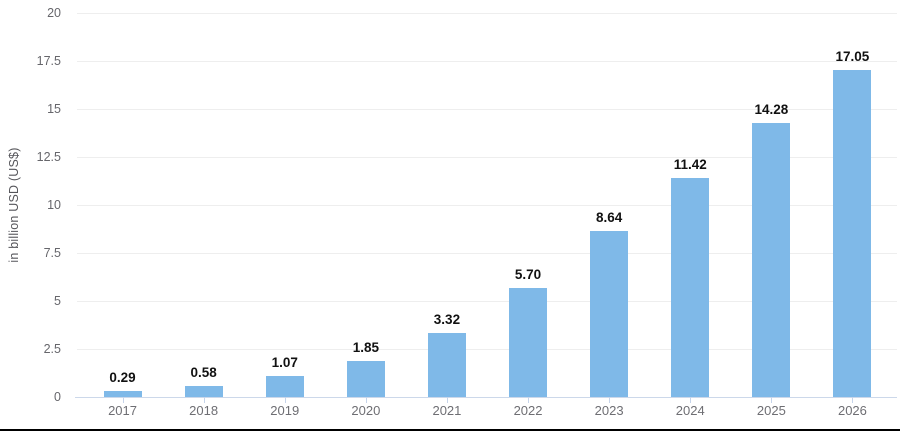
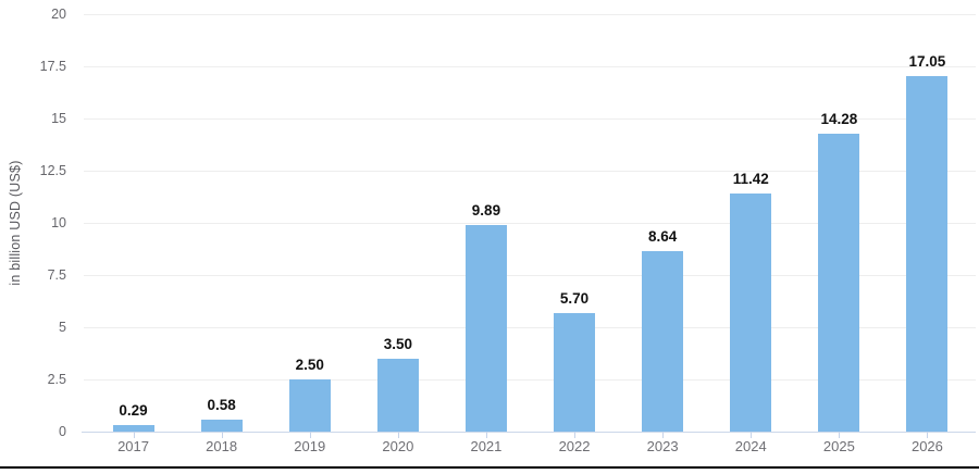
2019: 1.07 -> 2.50
2020: 1.85 -> 3.50
2021: 3.32 -> 9.89
